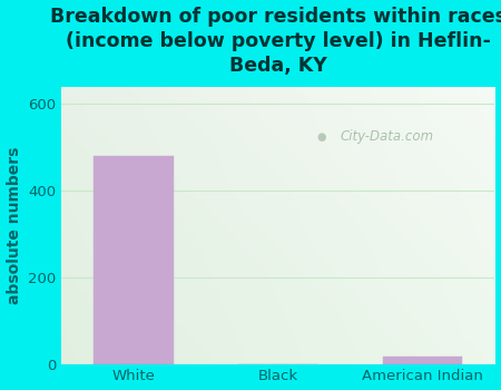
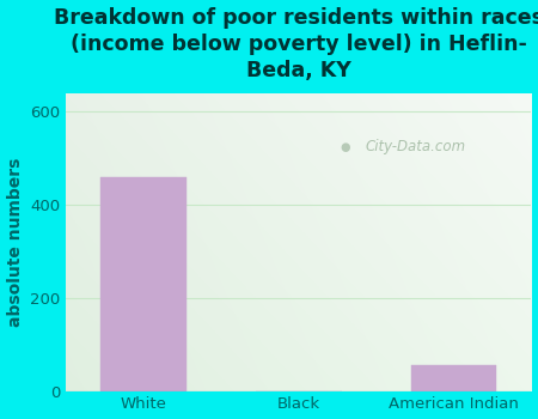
White: 480 -> 460
American Indian: 18 -> 55
